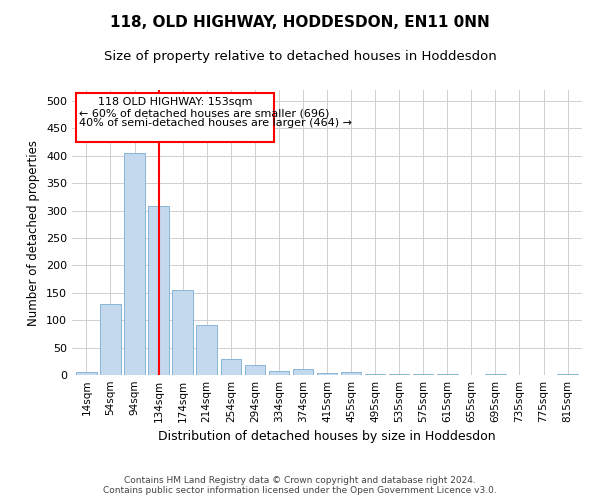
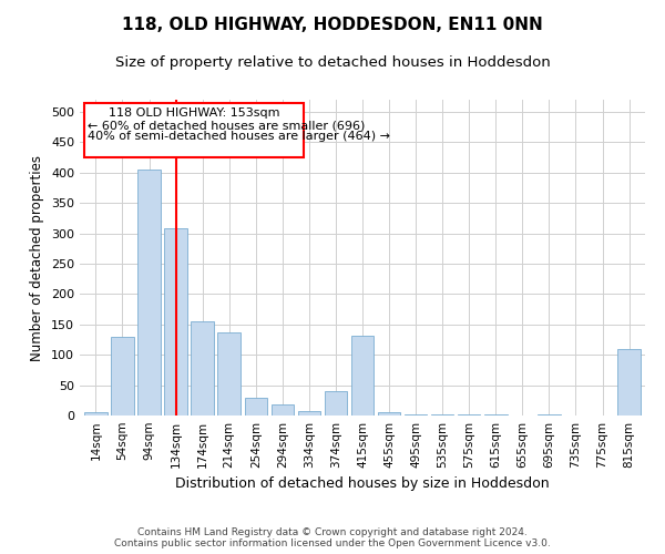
214sqm: 92 -> 136
374sqm: 11 -> 40
415sqm: 4 -> 132
815sqm: 1 -> 110
